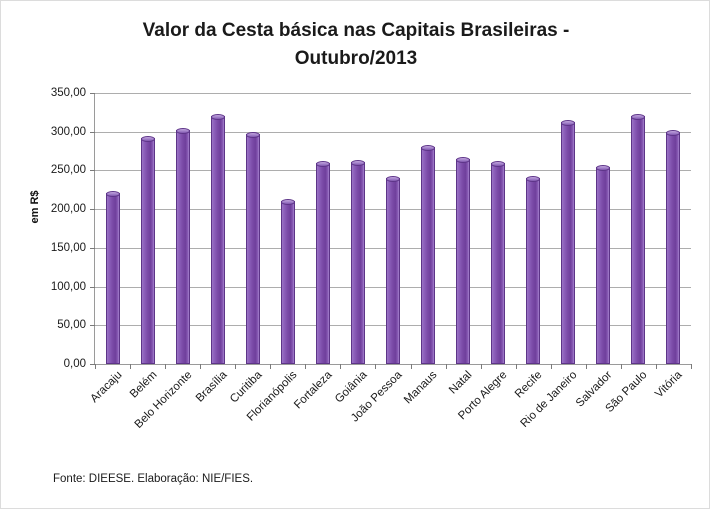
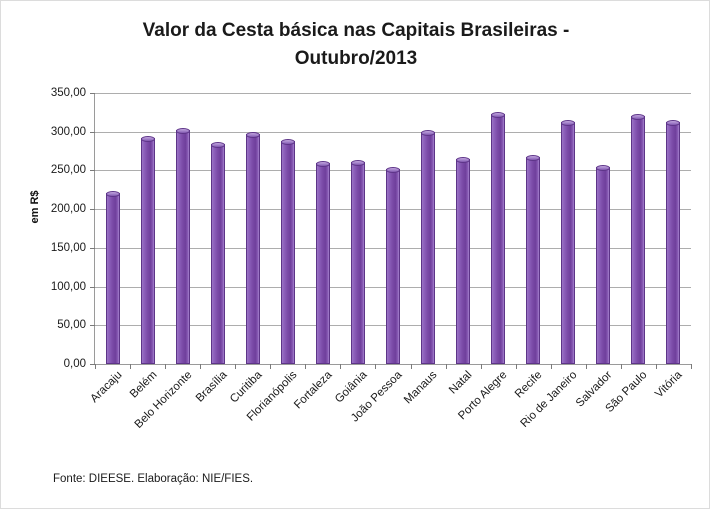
Brasília: 320 -> 280
Florianópolis: 210 -> 290
João Pessoa: 240 -> 250
Manaus: 280 -> 300
Porto Alegre: 260 -> 320
Recife: 240 -> 270
Vitória: 300 -> 310
